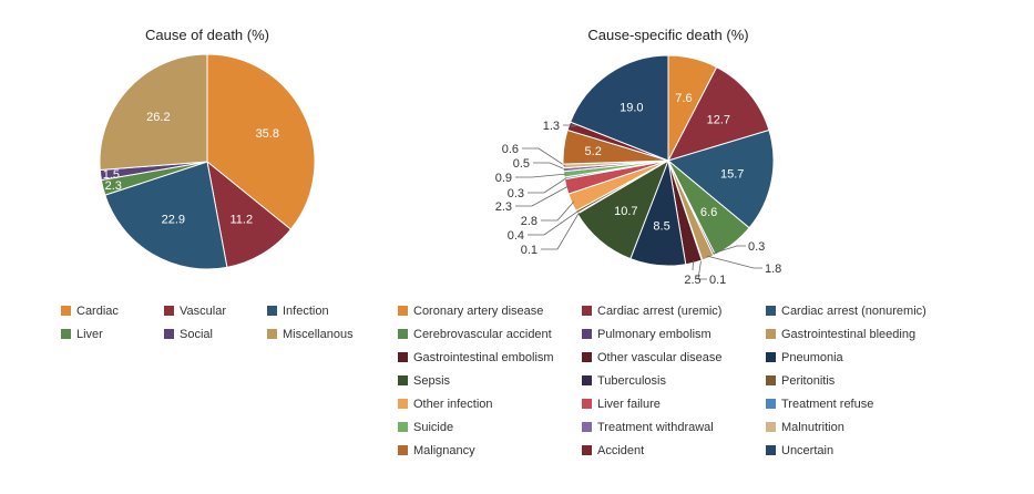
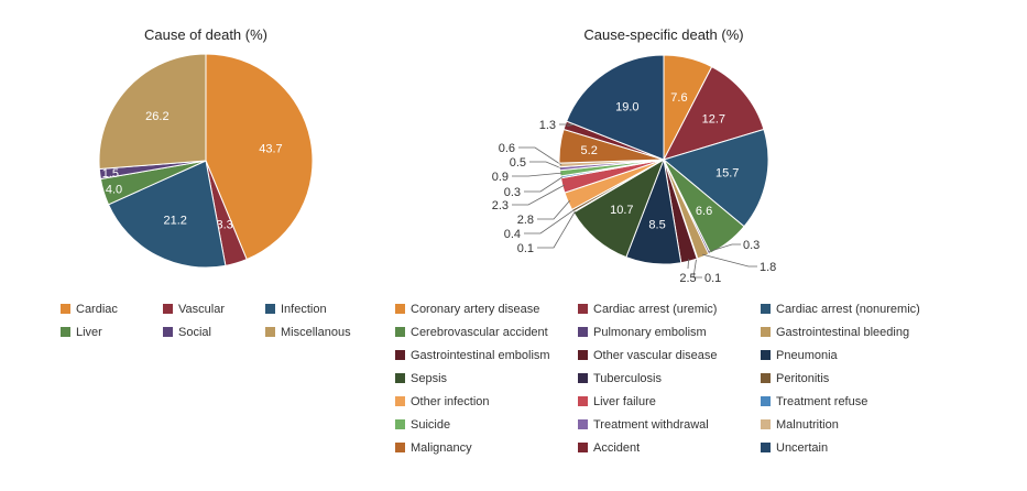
Cause of death (%)/Cardiac: 35.8 -> 43.7
Cause of death (%)/Vascular: 11.2 -> 3.3
Cause of death (%)/Infection: 22.9 -> 21.2
Cause of death (%)/Liver: 2.3 -> 4.0
